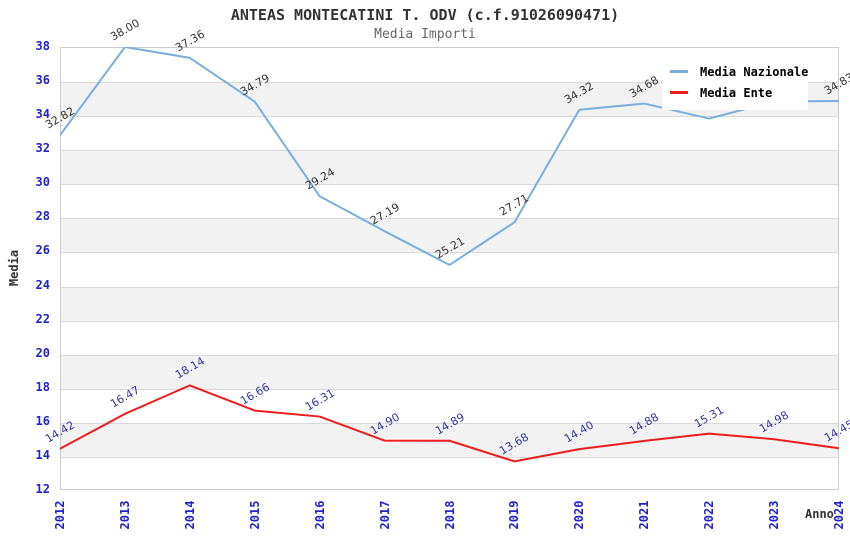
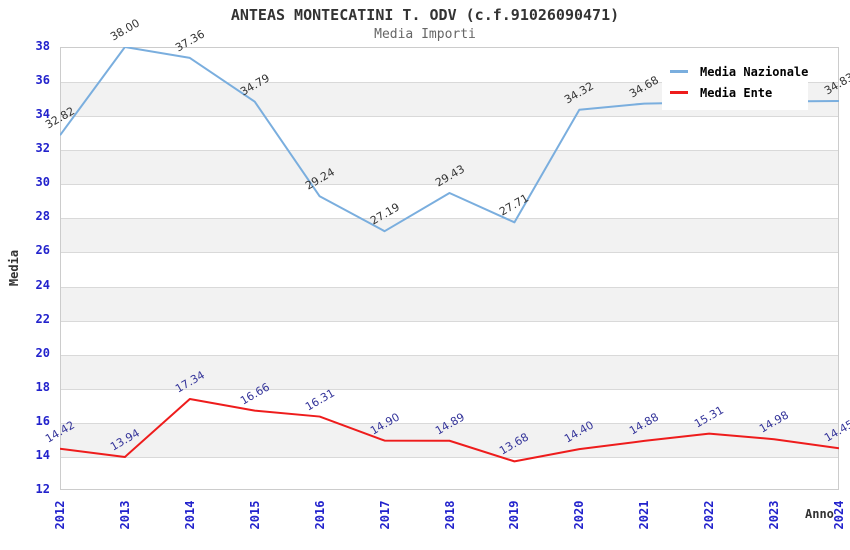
Media Ente/2013: 16.47 -> 13.94
Media Ente/2014: 18.14 -> 17.34
Media Nazionale/2018: 25.21 -> 29.43
Media Nazionale/2022: 33.8 -> 34.8
